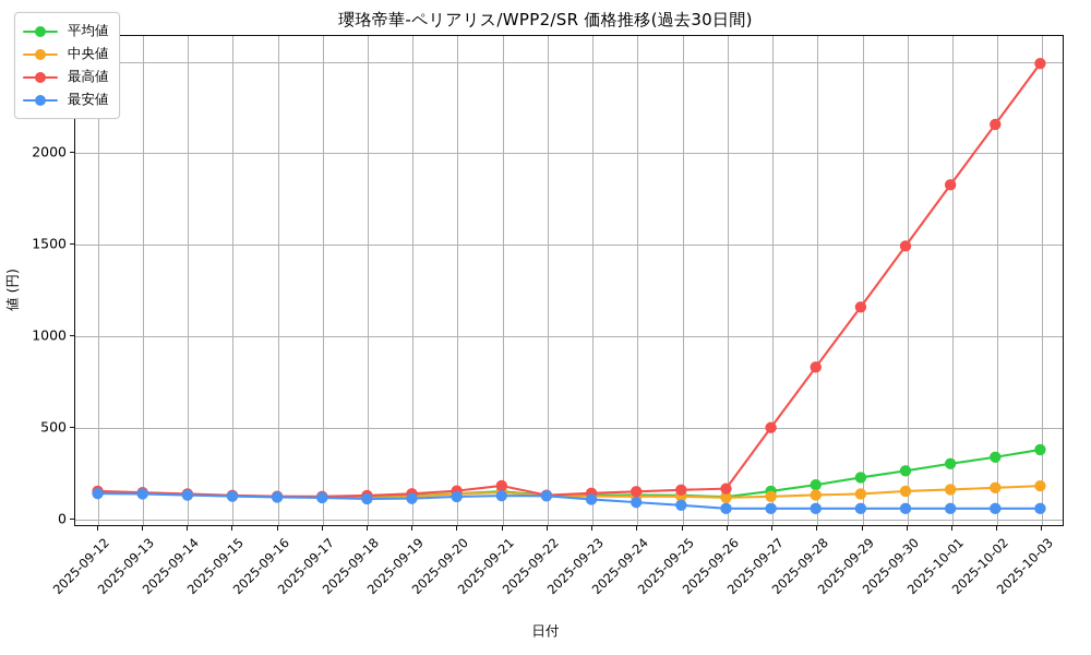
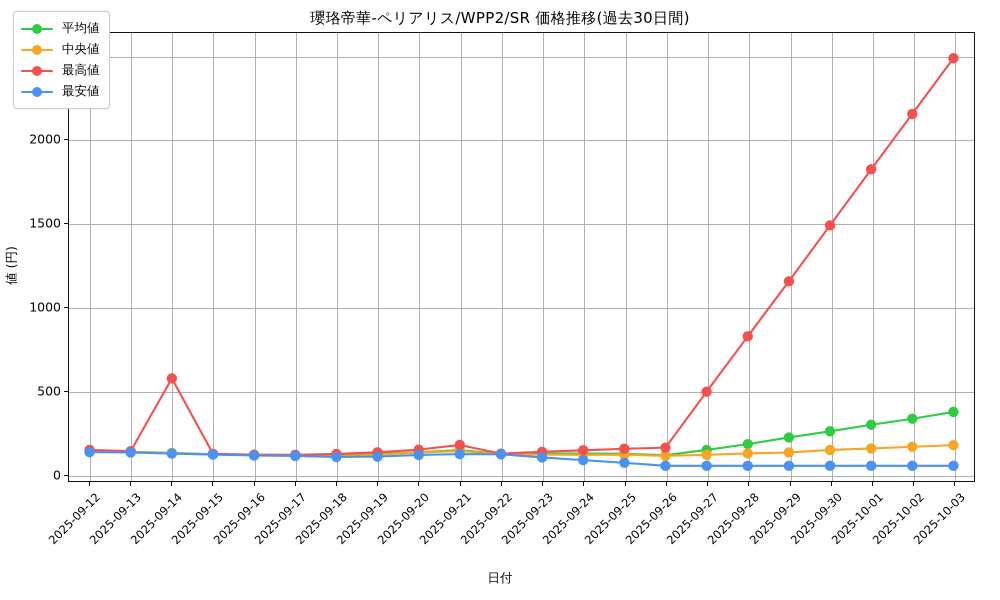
最高値/2025-09-14: 130 -> 570
